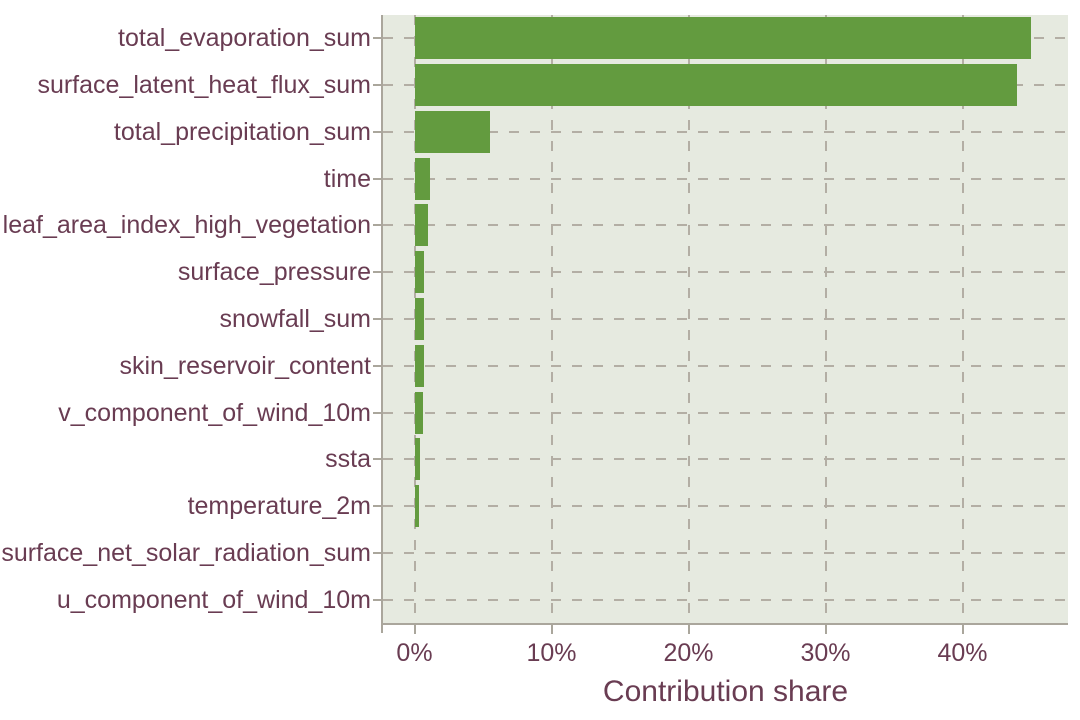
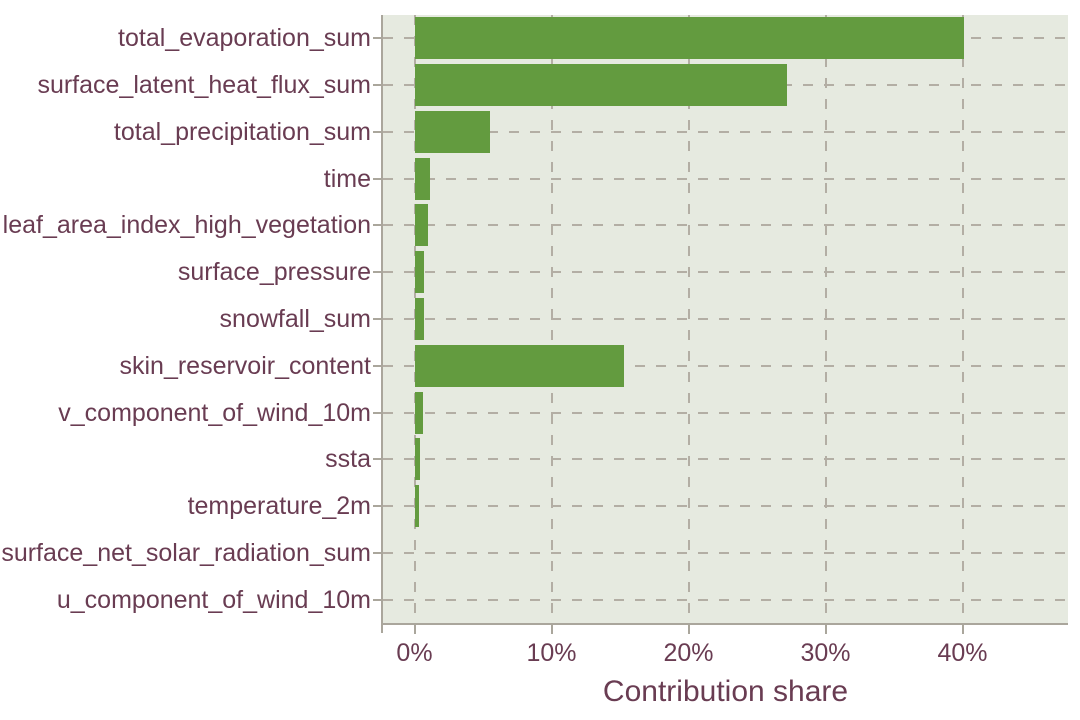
total_evaporation_sum: 45.0% -> 40.1%
surface_latent_heat_flux_sum: 44.0% -> 27.2%
skin_reservoir_content: 0.7% -> 15.3%
